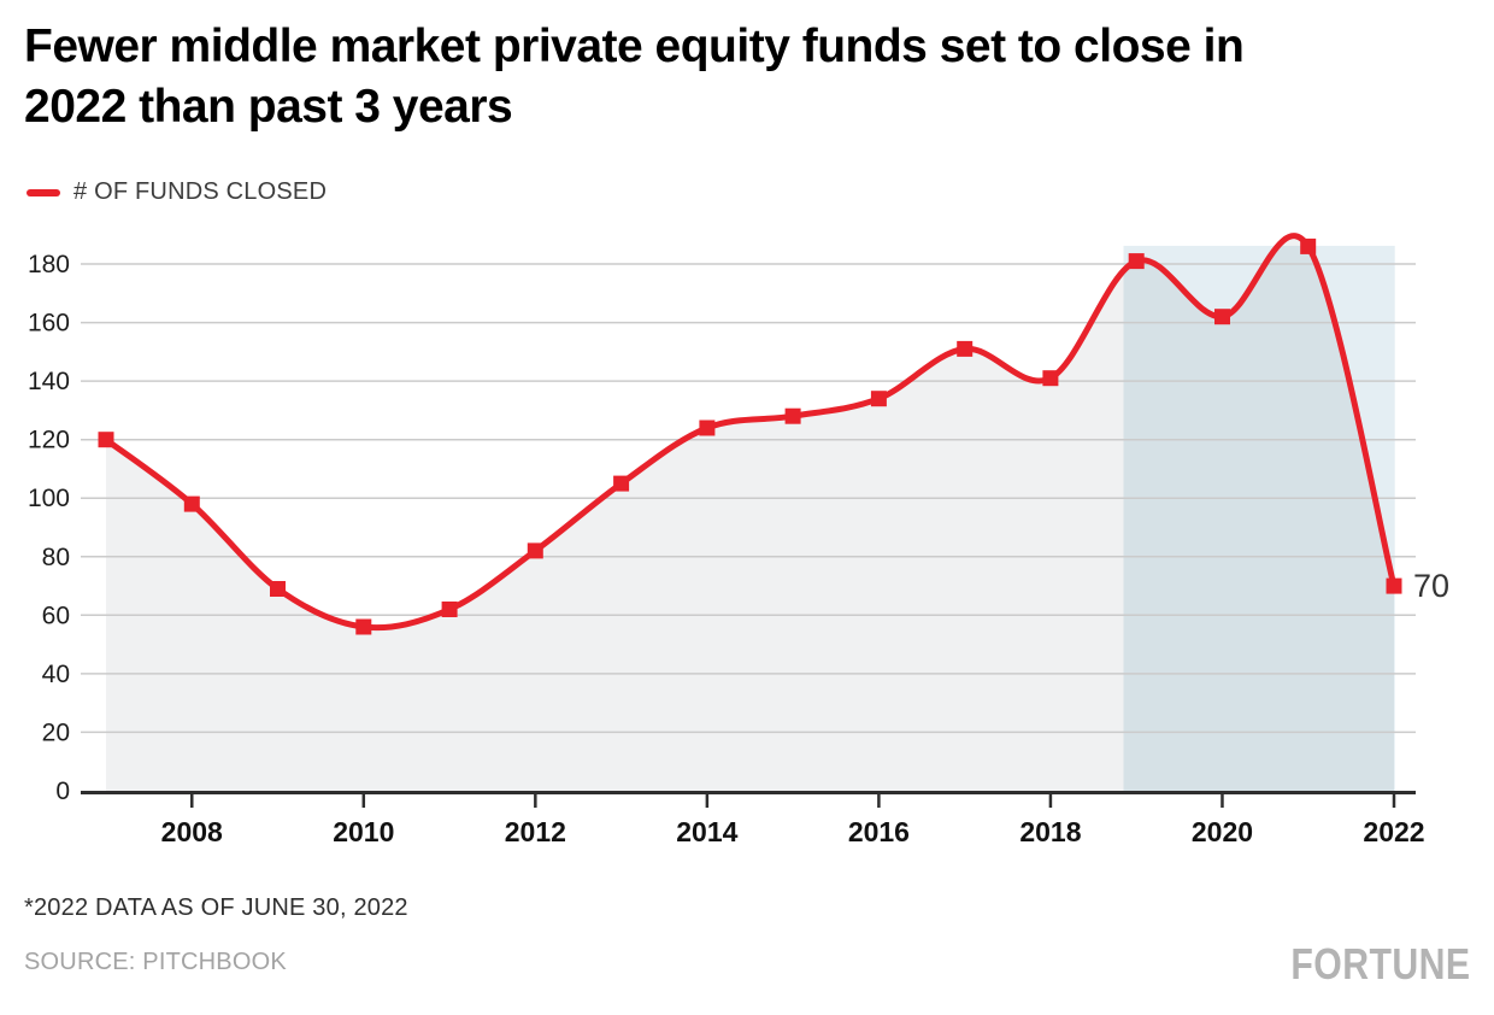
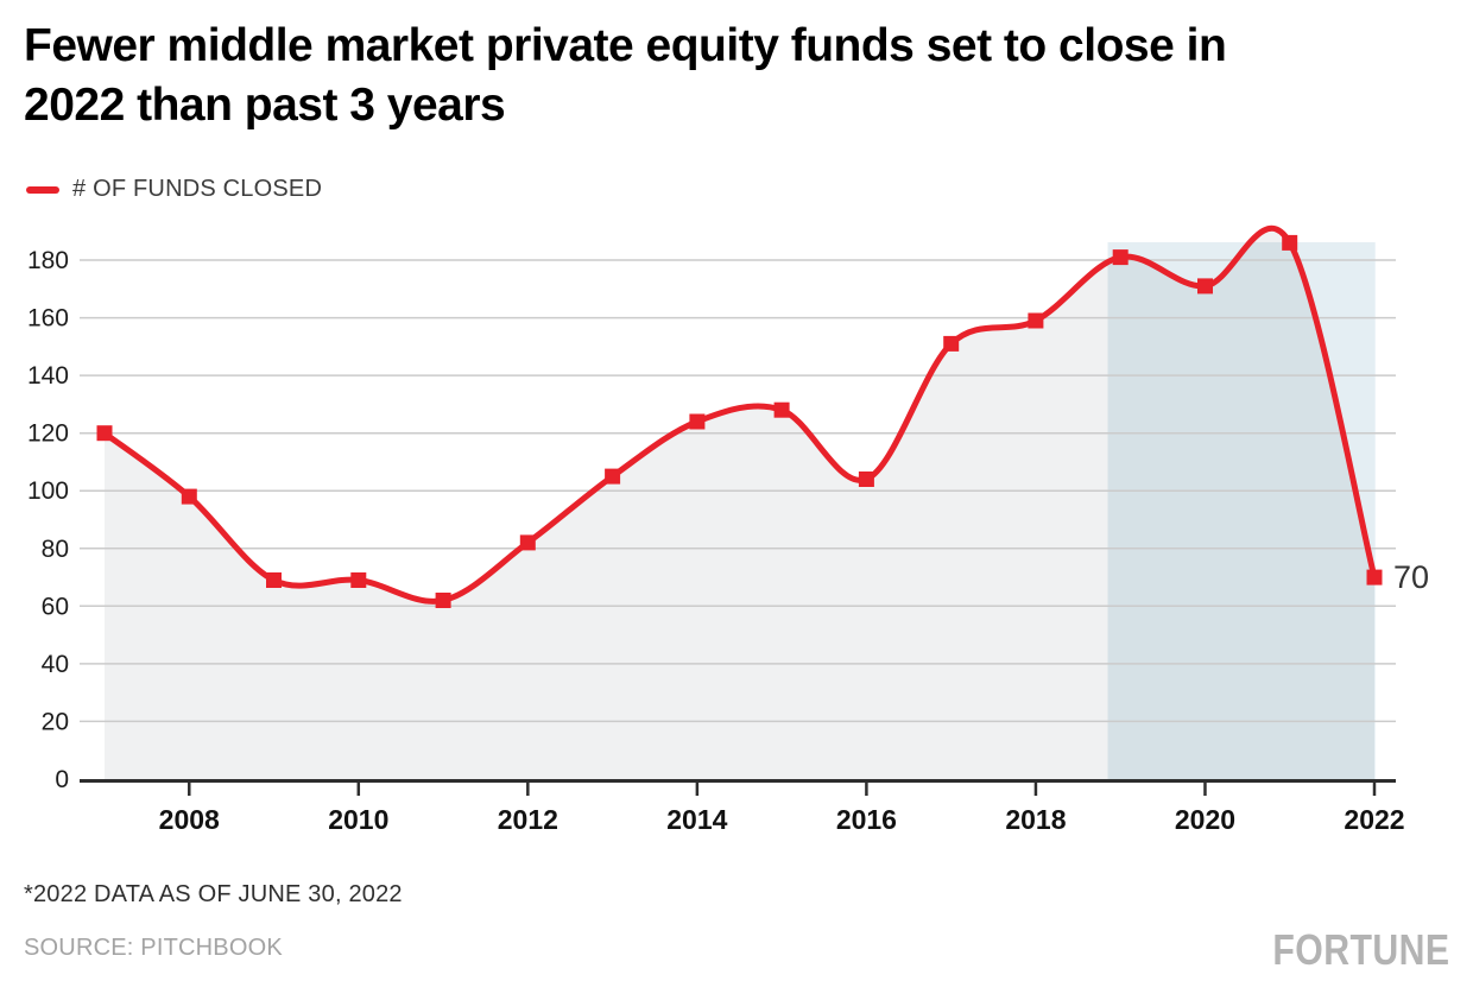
2010: 56 -> 69
2016: 134 -> 104
2018: 141 -> 159
2020: 162 -> 171
